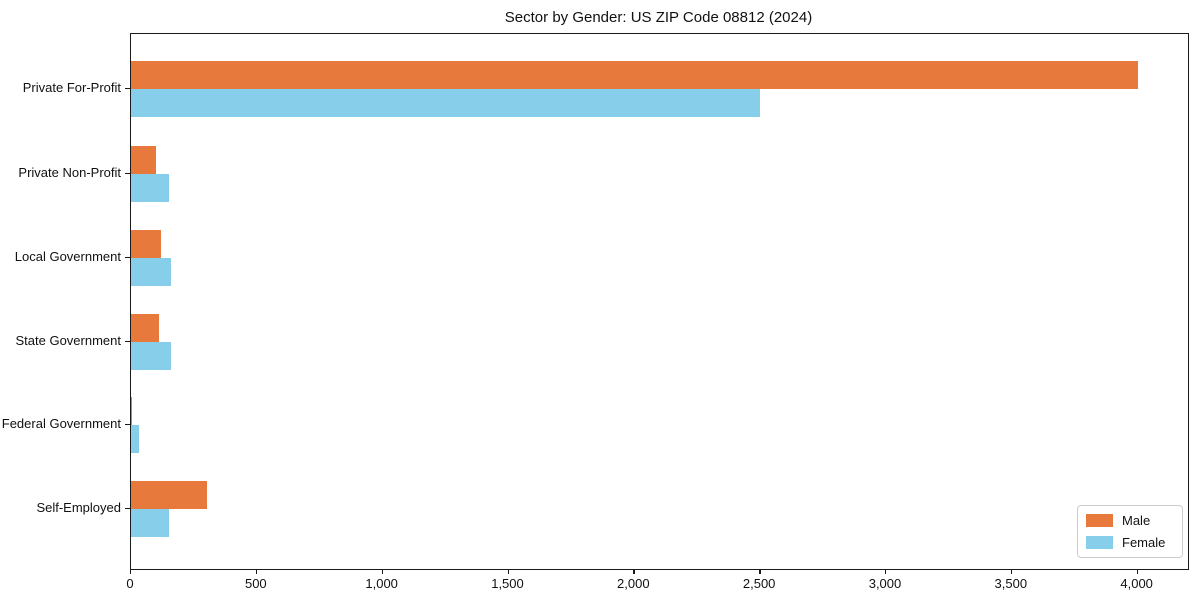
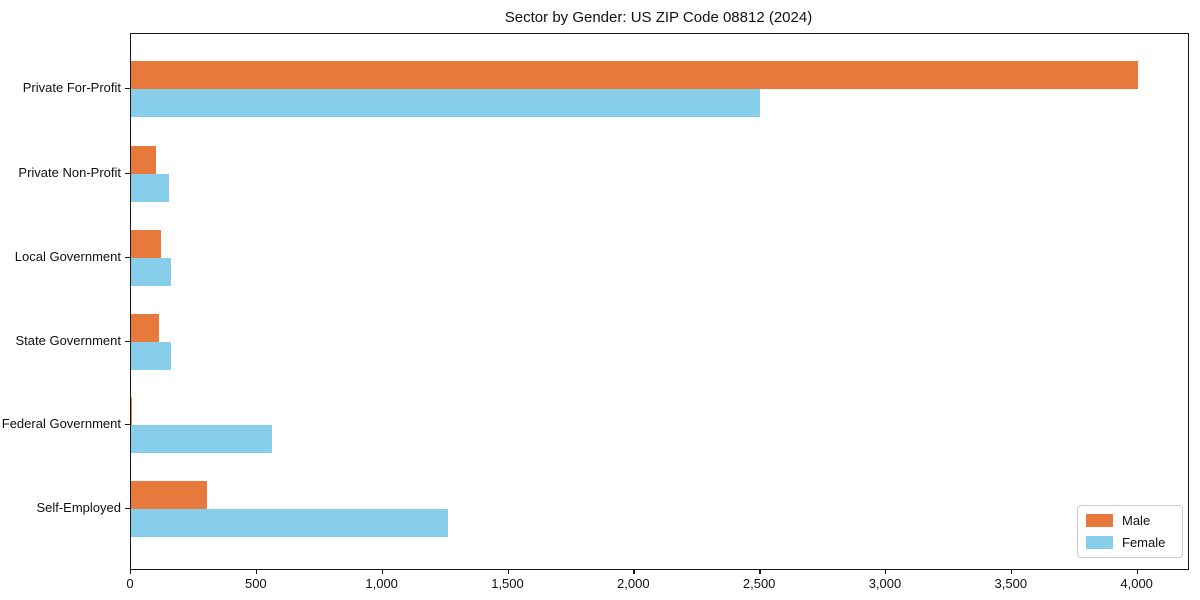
Female/Federal Government: 30 -> 560
Female/Self-Employed: 150 -> 1260
